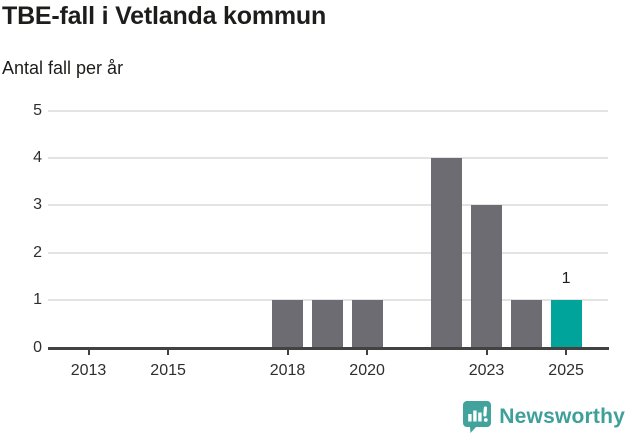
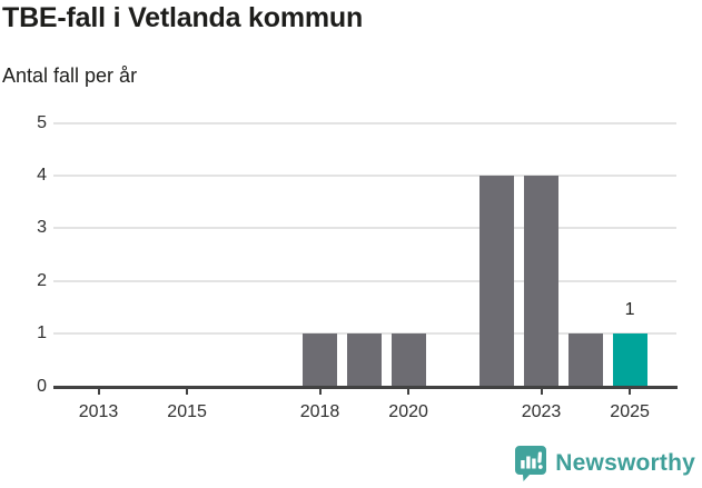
2023: 3 -> 4
